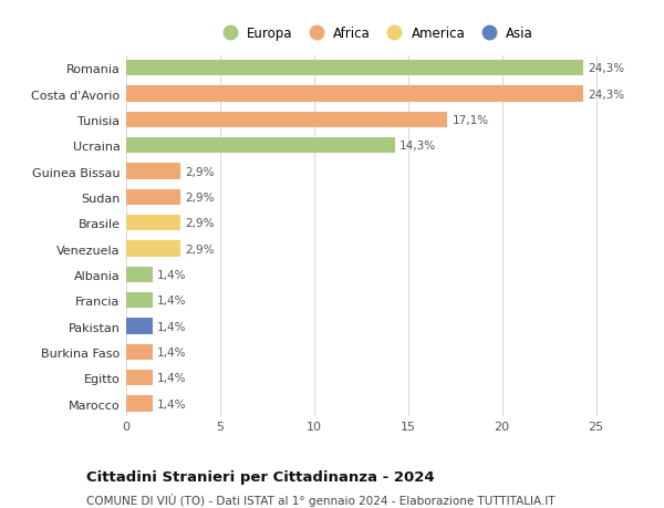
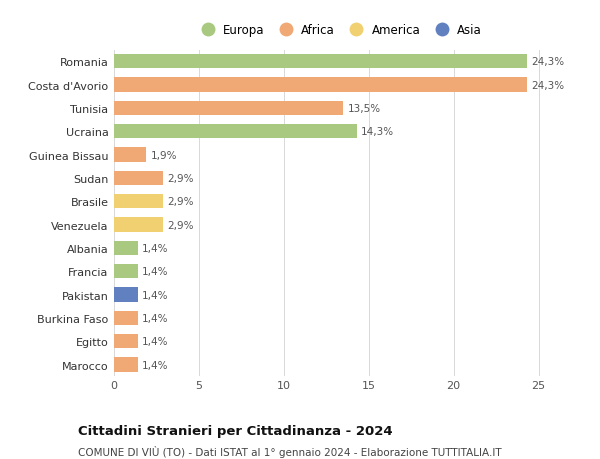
Tunisia: 17,1% -> 13,5%
Guinea Bissau: 2,9% -> 1,9%
